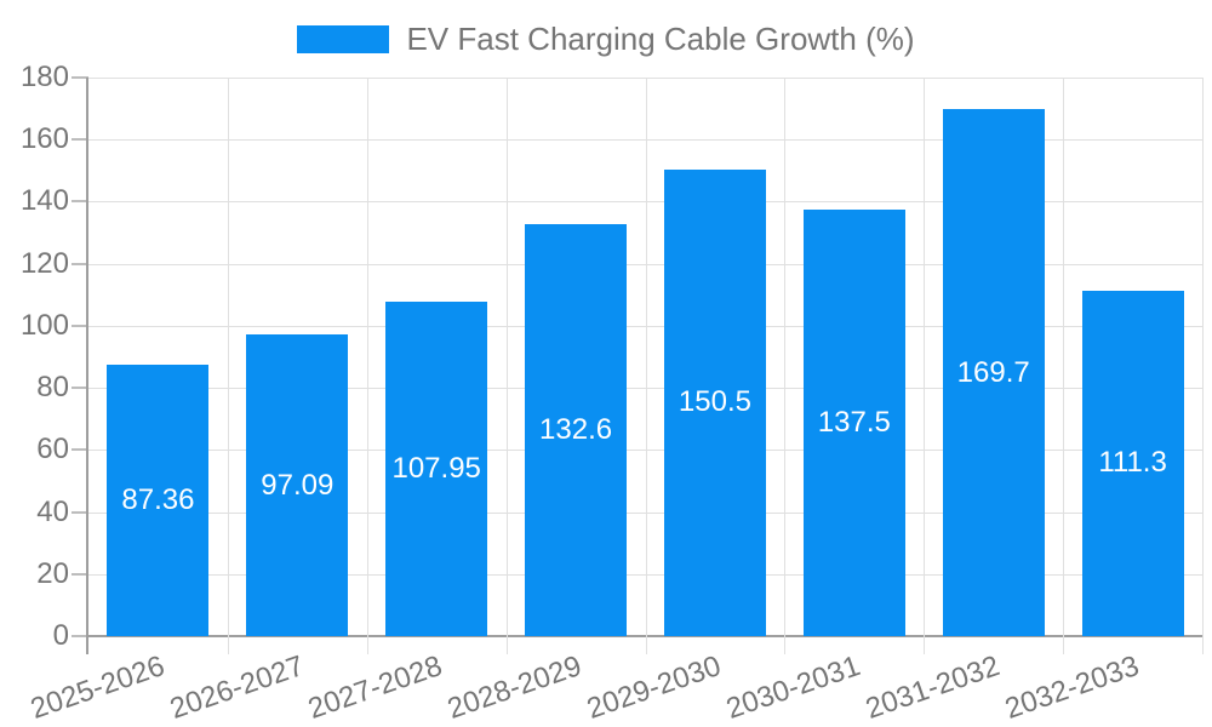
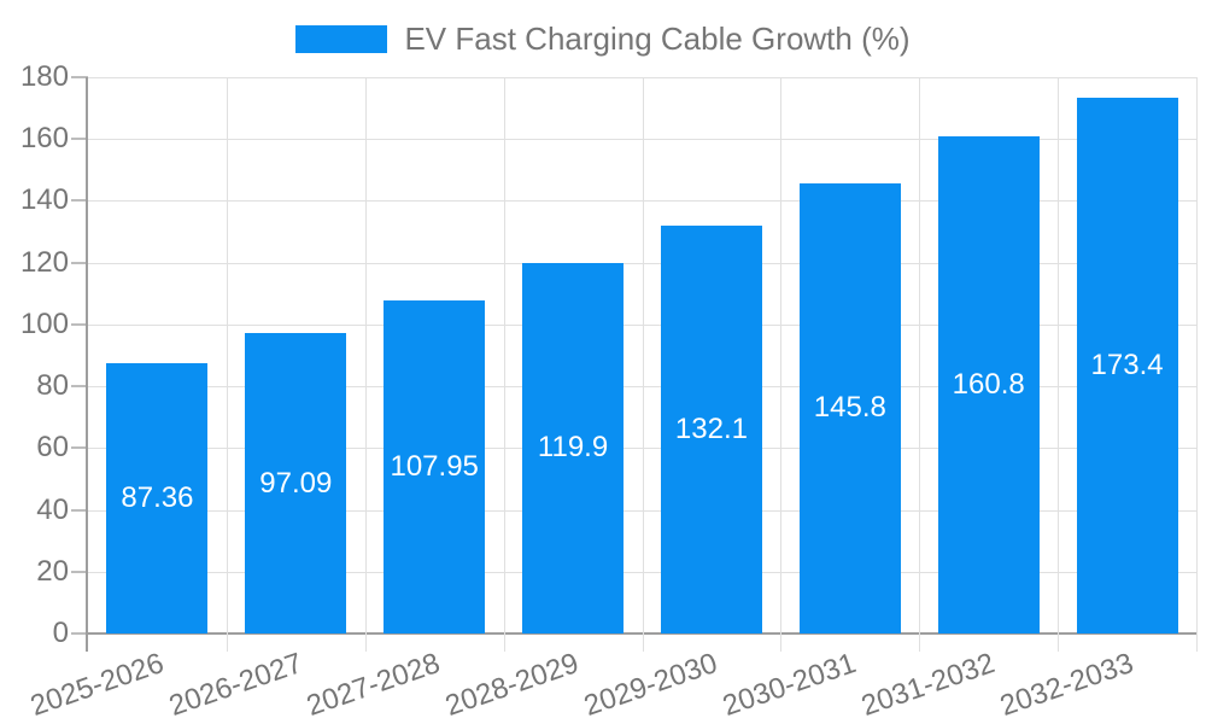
2028-2029: 132.6 -> 119.9
2029-2030: 150.5 -> 132.1
2030-2031: 137.5 -> 145.8
2031-2032: 169.7 -> 160.8
2032-2033: 111.3 -> 173.4
